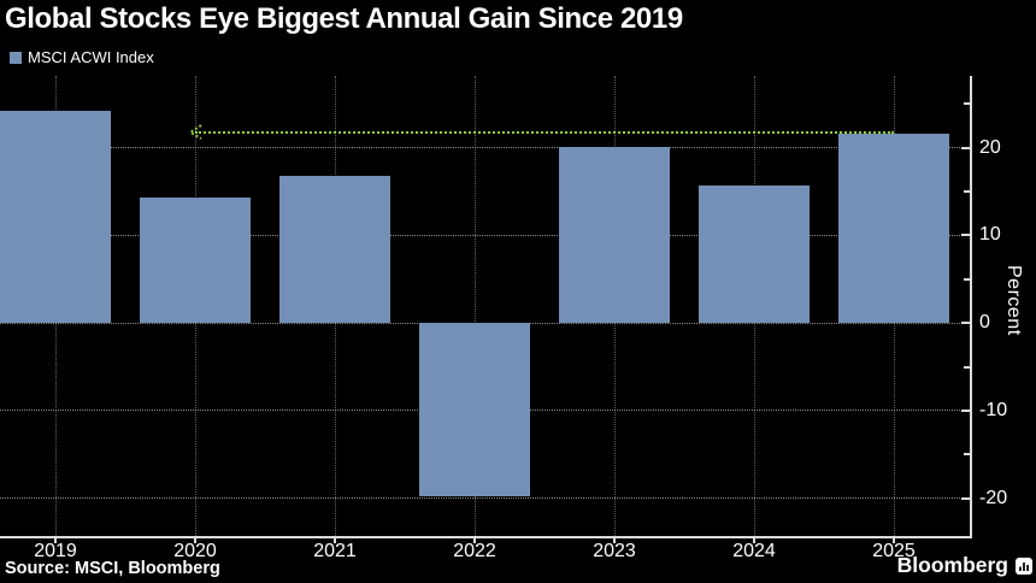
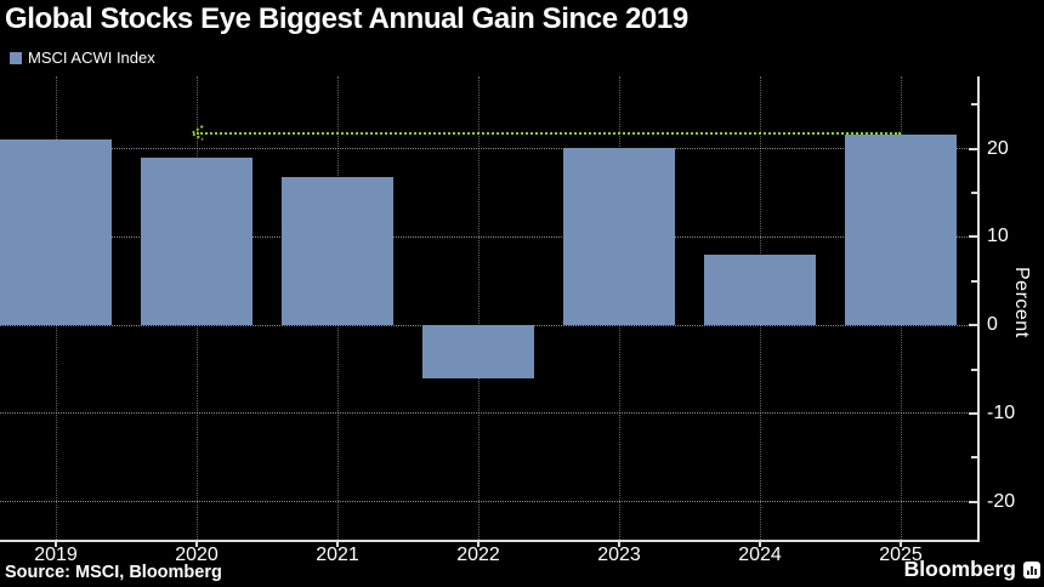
2019: 24 -> 21
2020: 14 -> 19
2022: -20 -> -6
2024: 16 -> 8
